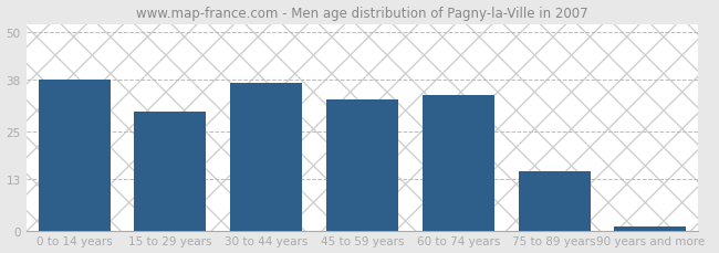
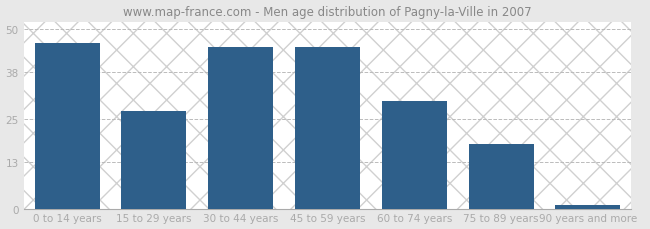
0 to 14 years: 38 -> 46
15 to 29 years: 30 -> 27
30 to 44 years: 37 -> 45
45 to 59 years: 33 -> 45
60 to 74 years: 34 -> 30
75 to 89 years: 15 -> 18
